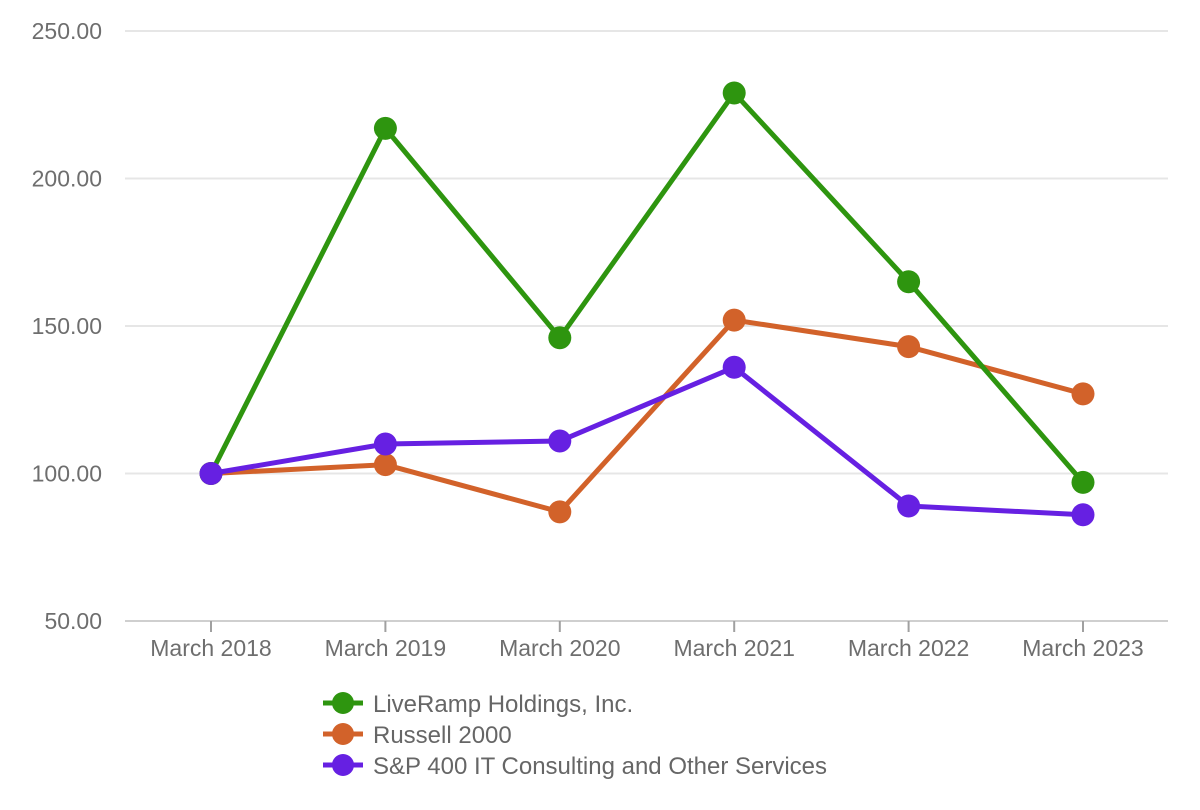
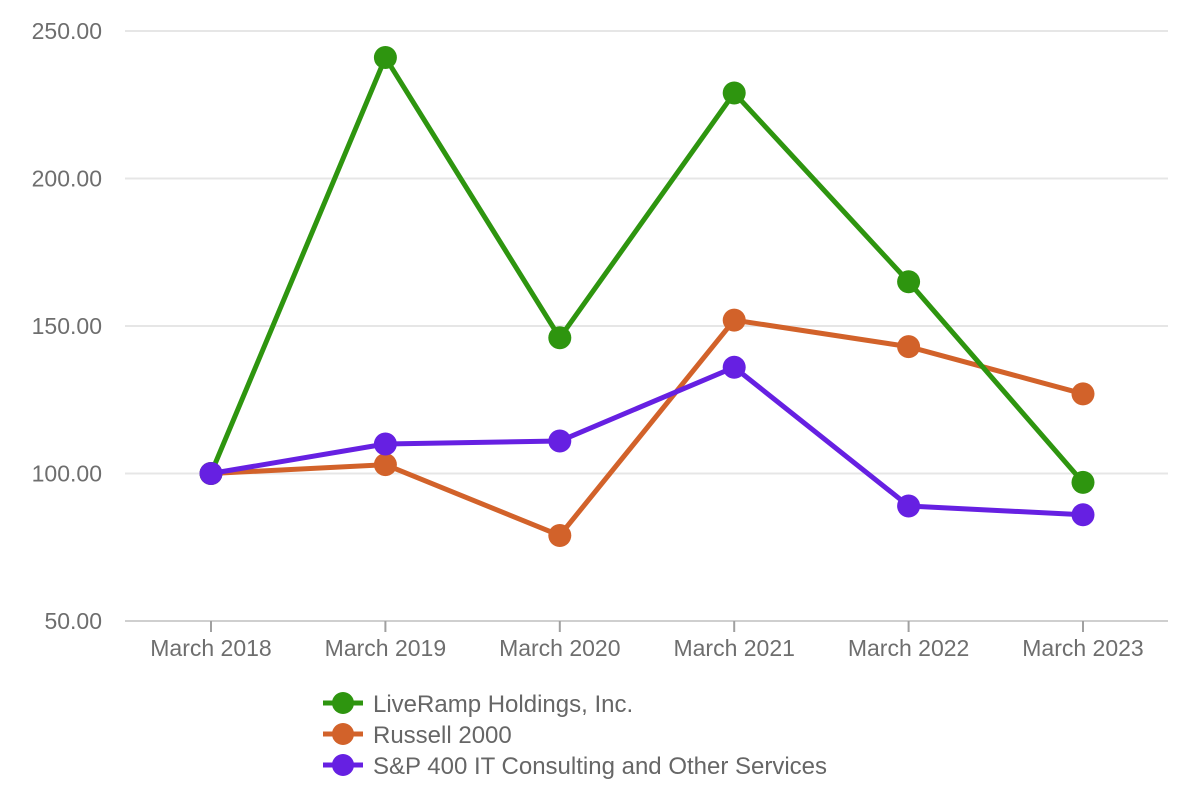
LiveRamp Holdings, Inc./March 2019: 217 -> 241
Russell 2000/March 2020: 87 -> 79
